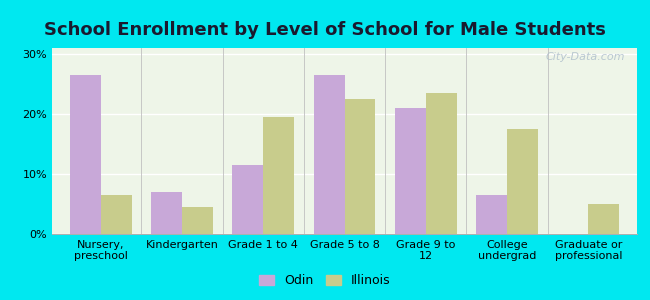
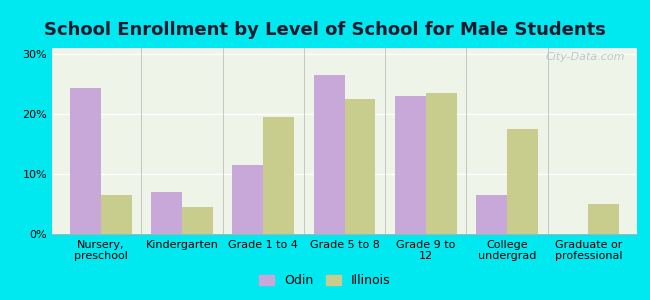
Odin/Nursery, preschool: 26.5% -> 24.4%
Odin/Grade 9 to 12: 21.0% -> 23.0%
